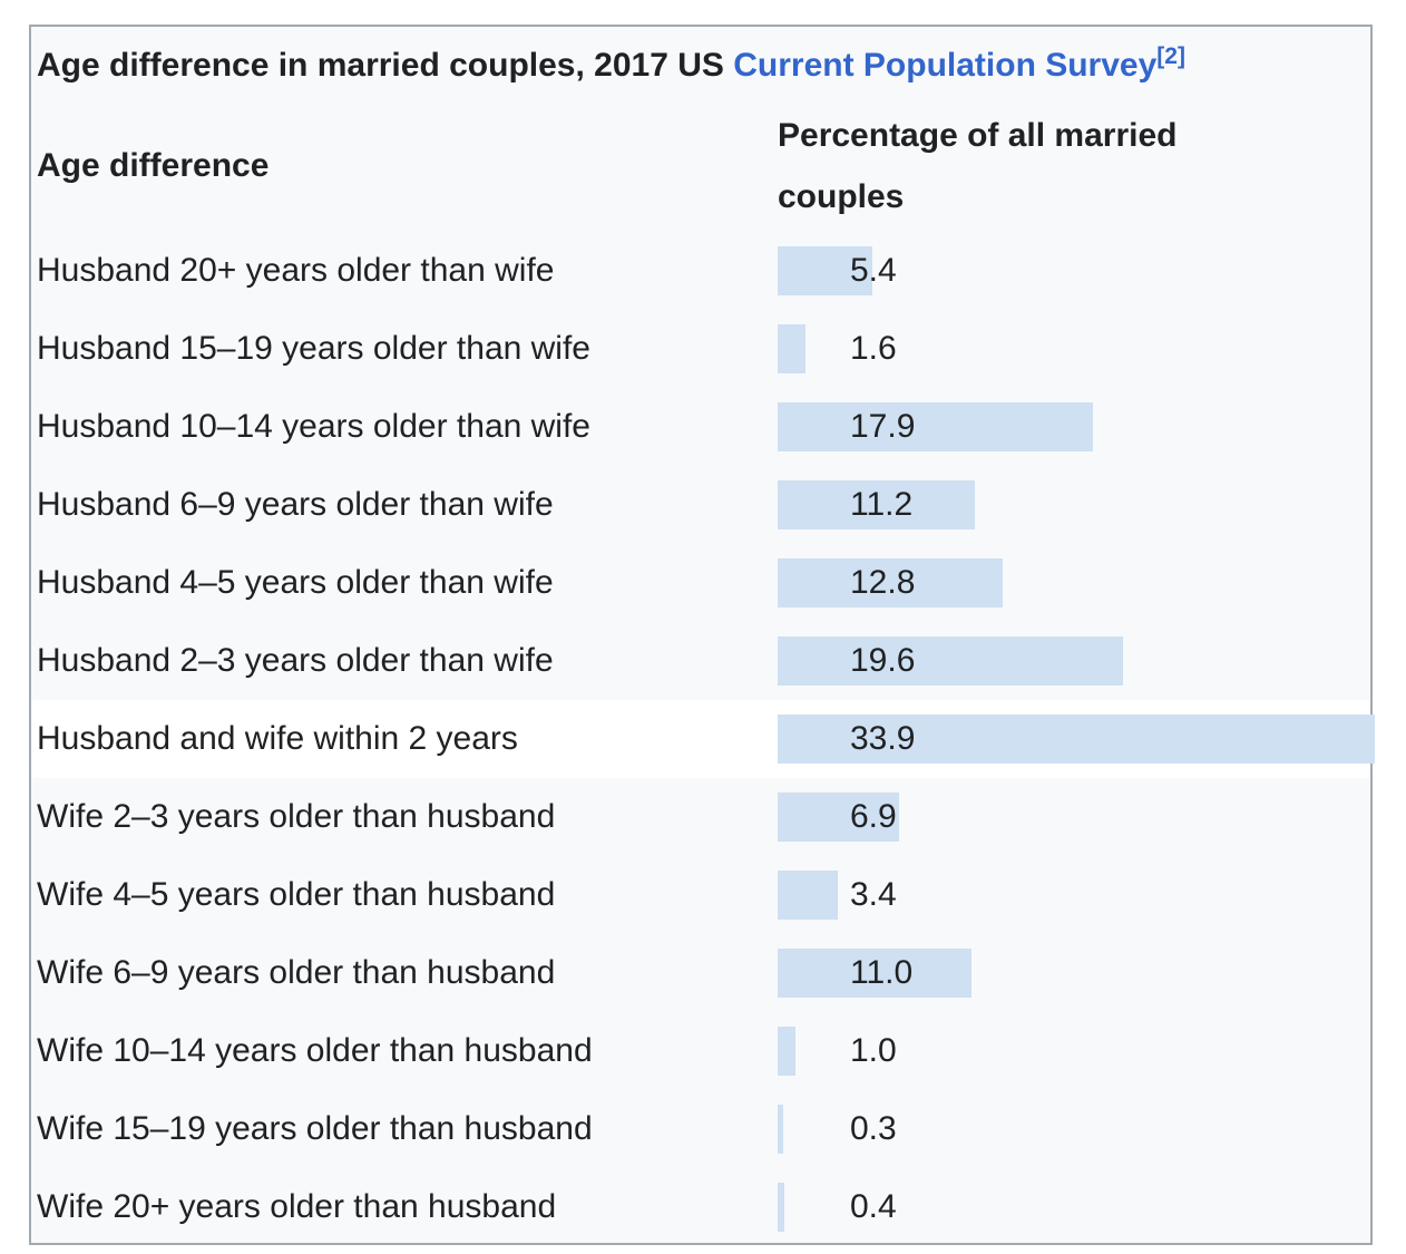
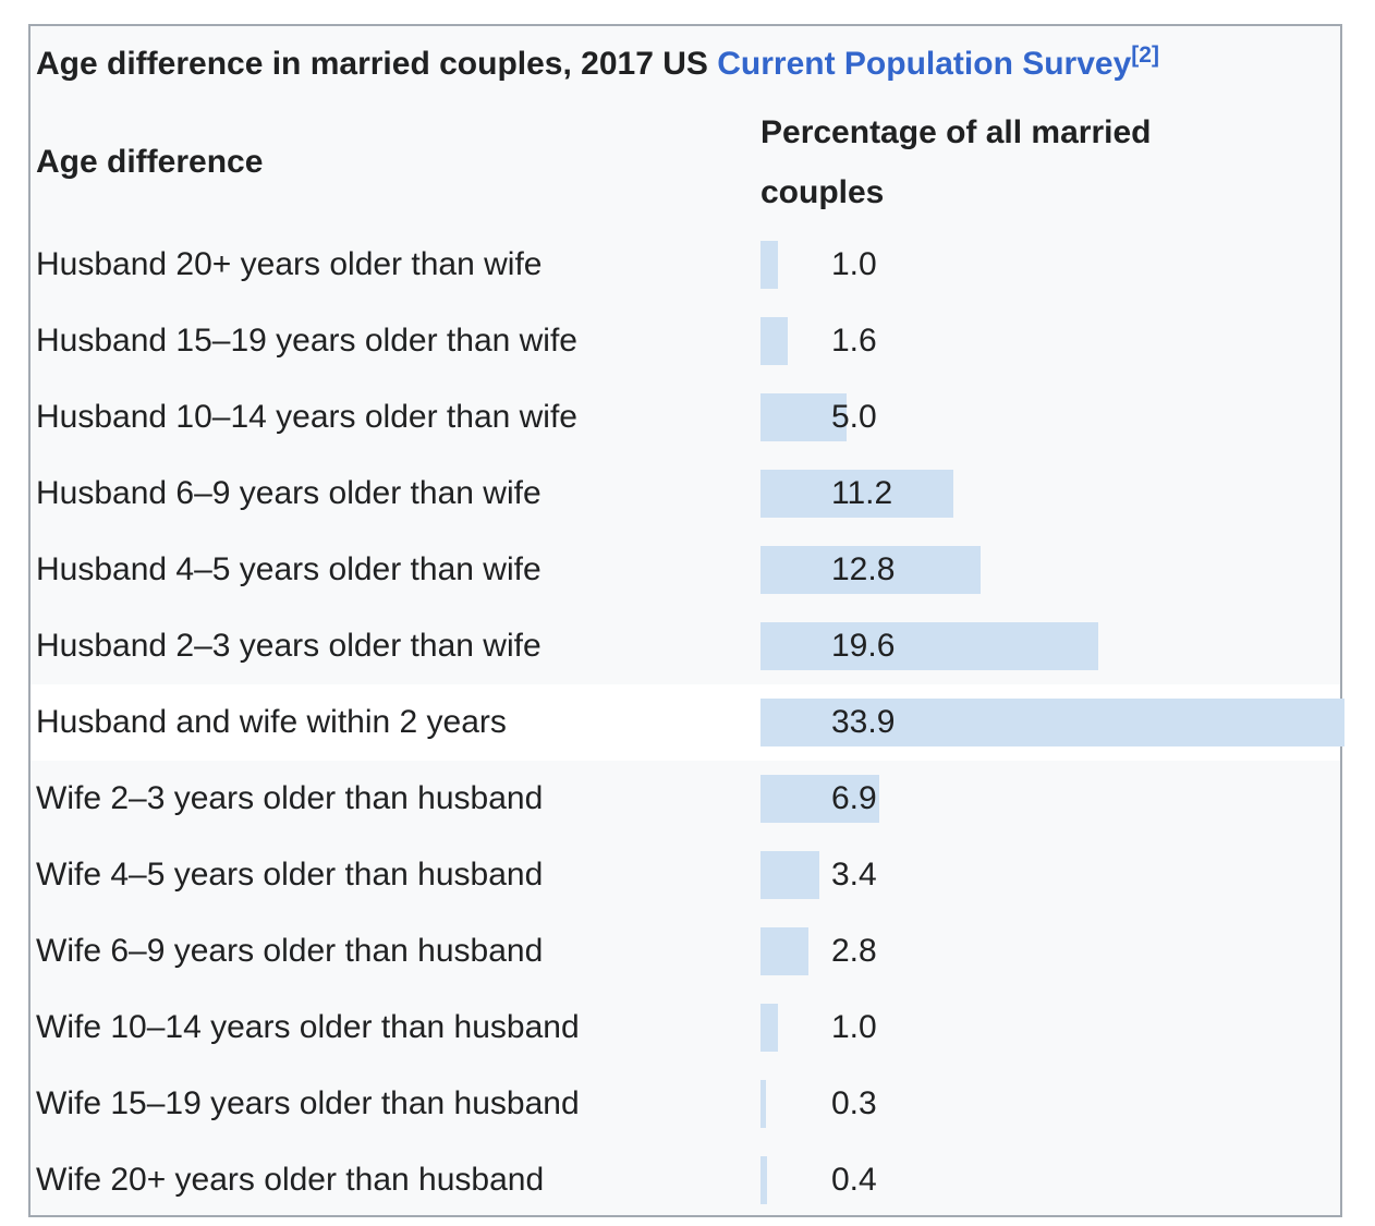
Husband 20+ years older than wife: 5.4 -> 1.0
Husband 10–14 years older than wife: 17.9 -> 5.0
Wife 6–9 years older than husband: 11.0 -> 2.8
